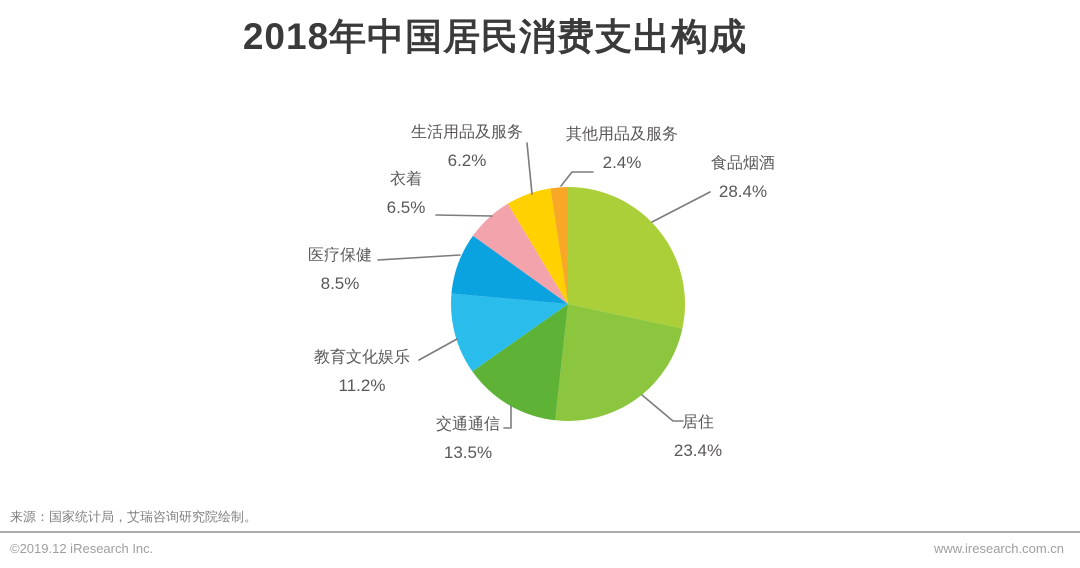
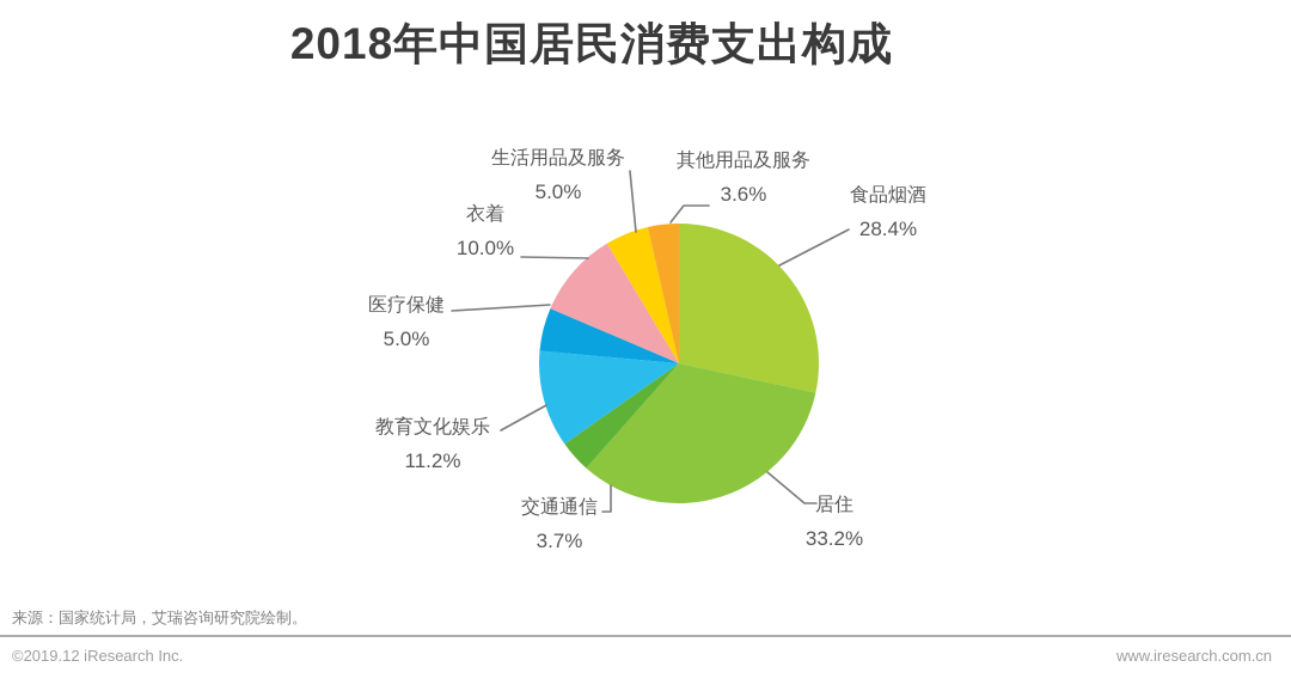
居住: 23.4% -> 33.2%
交通通信: 13.5% -> 3.7%
医疗保健: 8.5% -> 5.0%
衣着: 6.5% -> 10.0%
生活用品及服务: 6.2% -> 5.0%
其他用品及服务: 2.4% -> 3.6%
